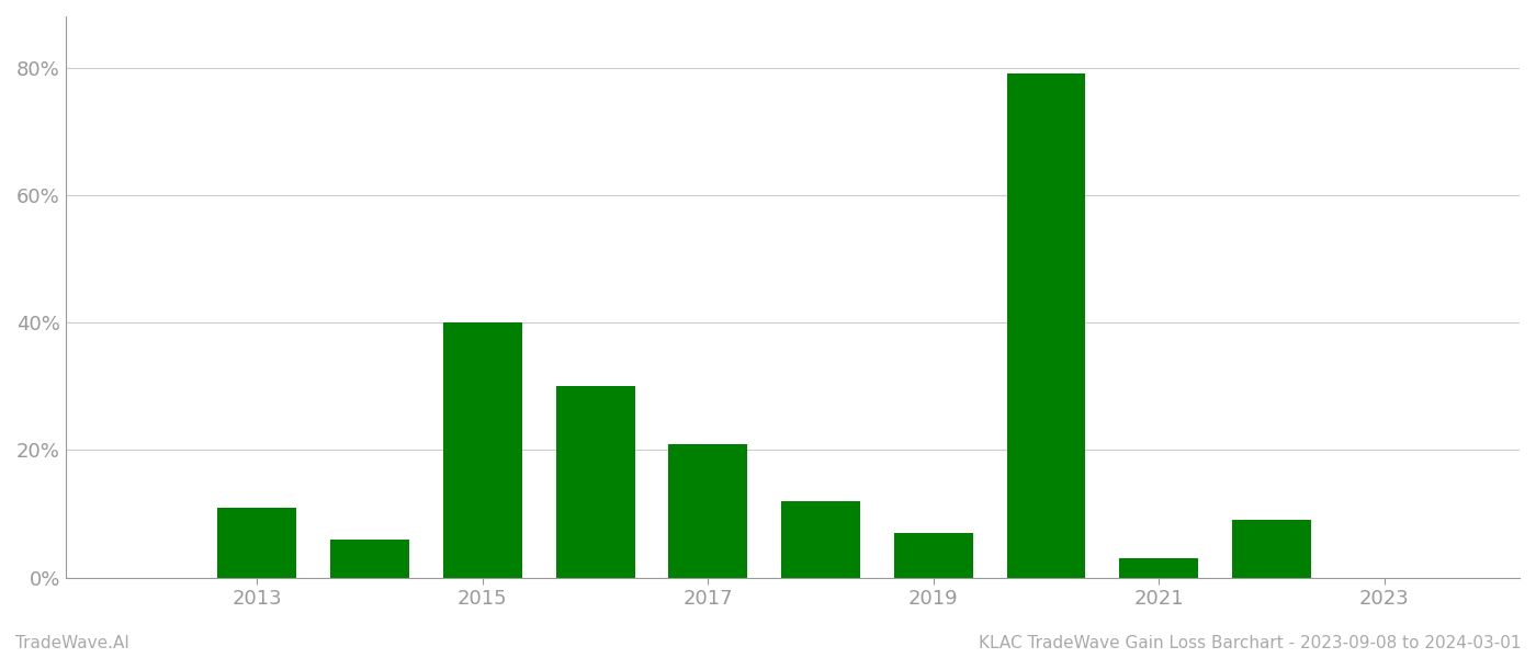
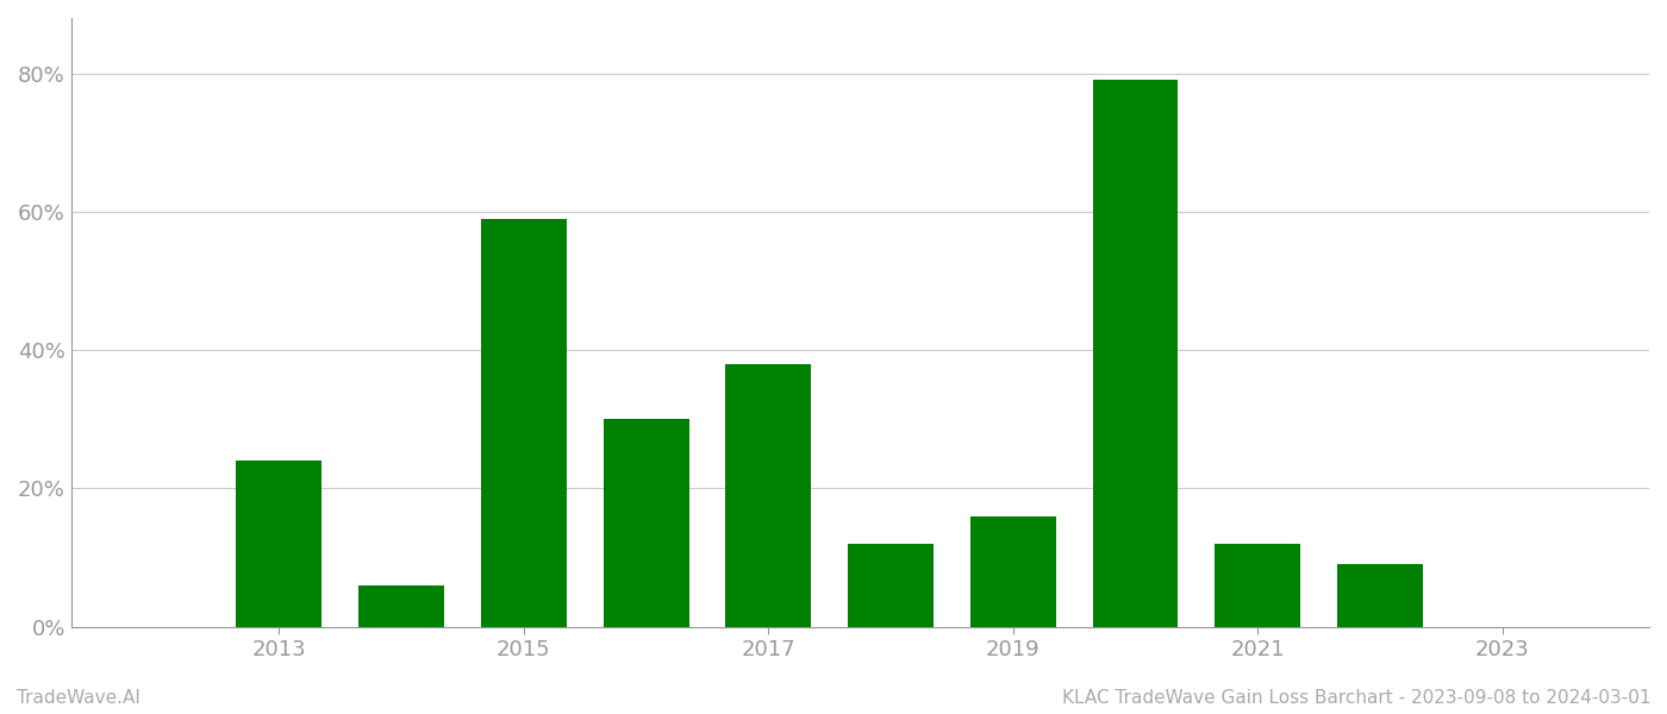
2013: 11% -> 24%
2015: 40% -> 59%
2017: 21% -> 38%
2019: 7% -> 16%
2021: 3% -> 12%
